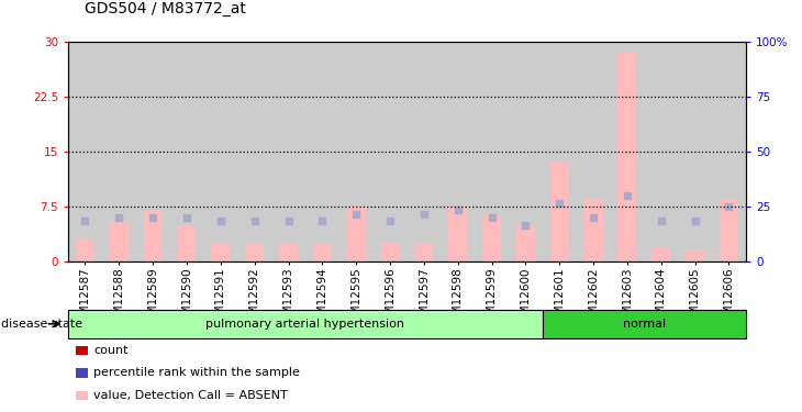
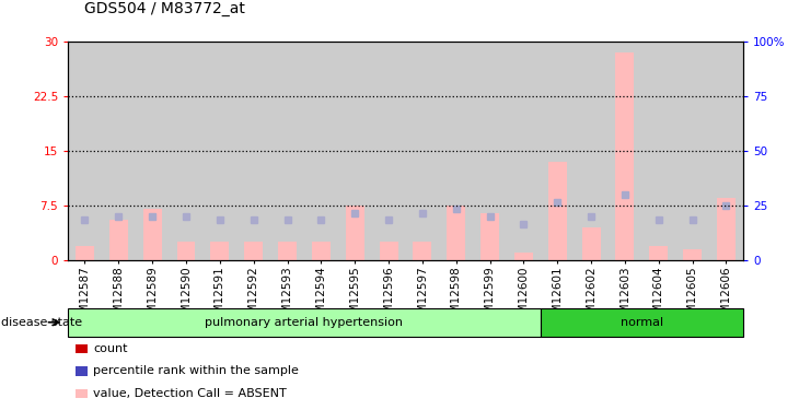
GSM12587: 3.0 -> 2.0
GSM12590: 5.0 -> 2.5
GSM12600: 4.8 -> 1.0
GSM12602: 8.6 -> 4.5
